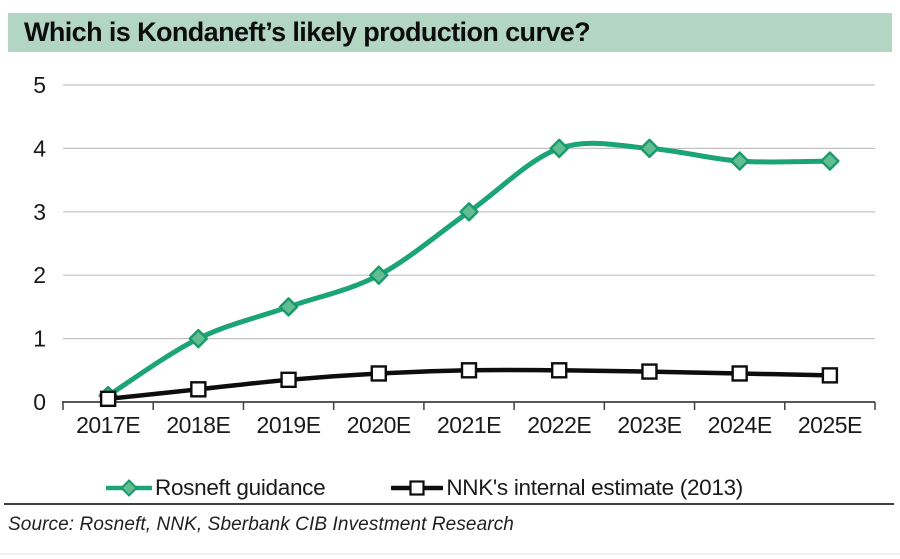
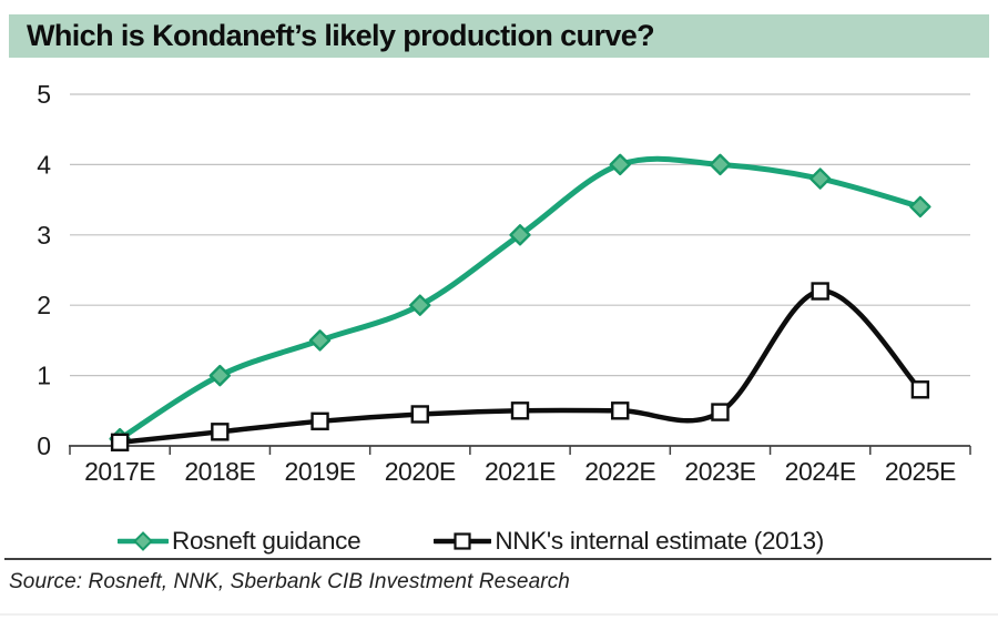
NNK's internal estimate (2013)/2024E: 0.5 -> 2.2
Rosneft guidance/2025E: 3.8 -> 3.4
NNK's internal estimate (2013)/2025E: 0.4 -> 0.8
